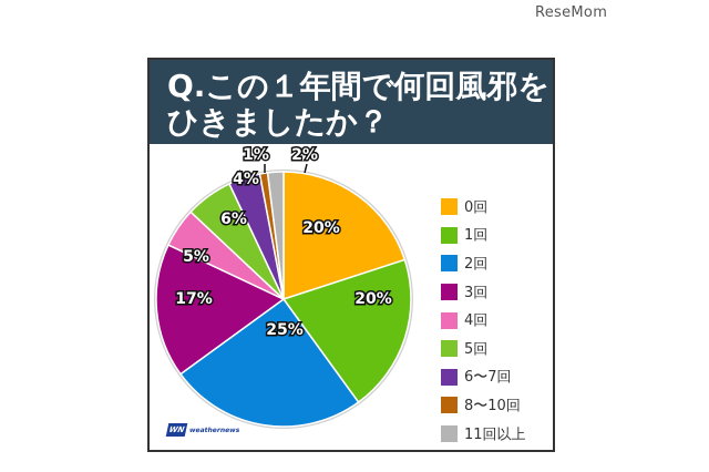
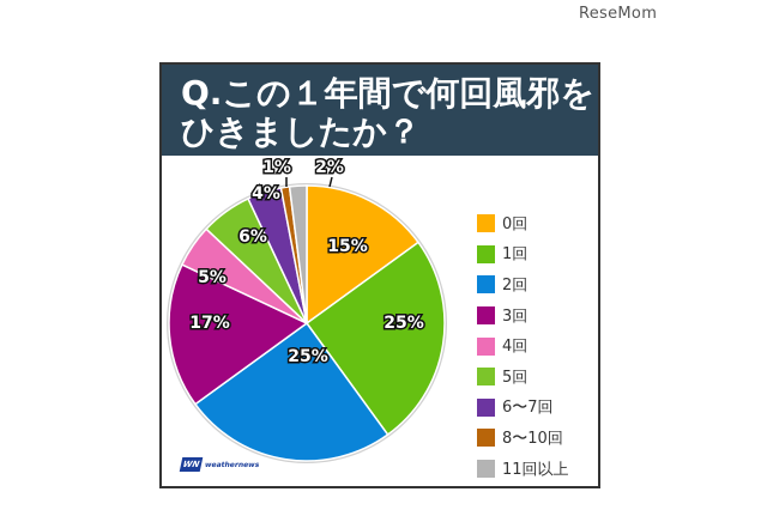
0回: 20% -> 15%
1回: 20% -> 25%
